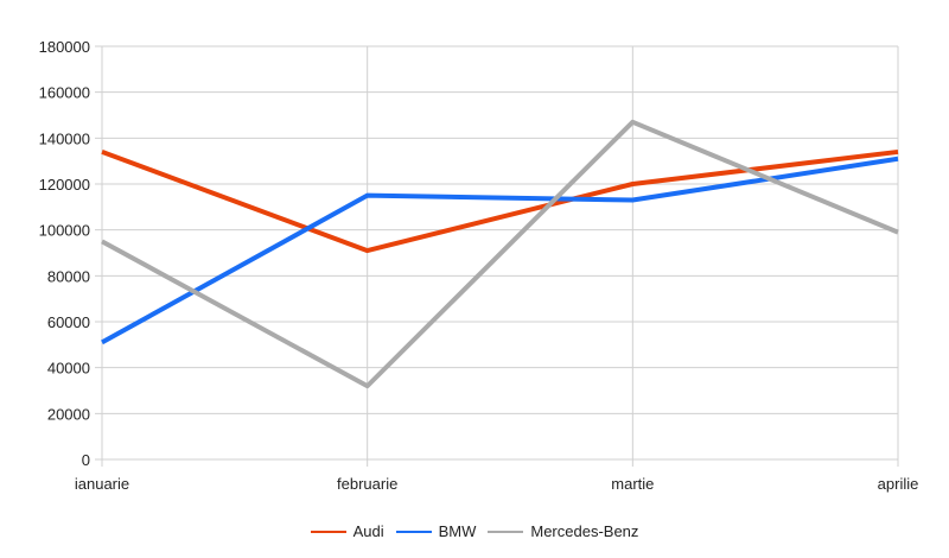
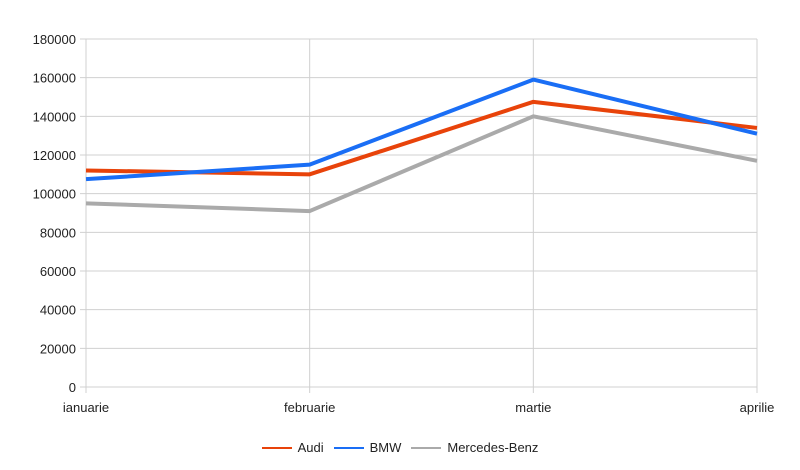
Audi/ianuarie: 134000 -> 112000
BMW/ianuarie: 51000 -> 108000
Audi/februarie: 91000 -> 110000
Mercedes-Benz/februarie: 32000 -> 91000
Audi/martie: 120000 -> 148000
BMW/martie: 113000 -> 159000
Mercedes-Benz/martie: 147000 -> 140000
Mercedes-Benz/aprilie: 99000 -> 117000
